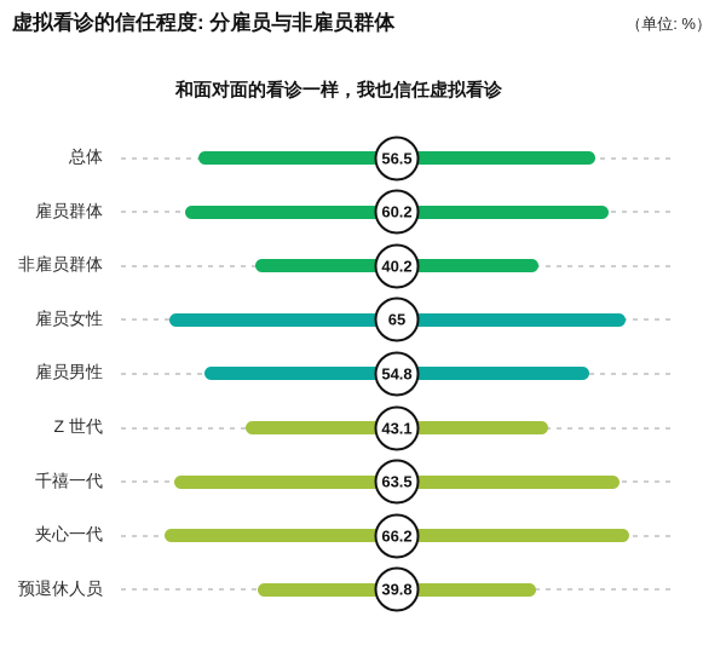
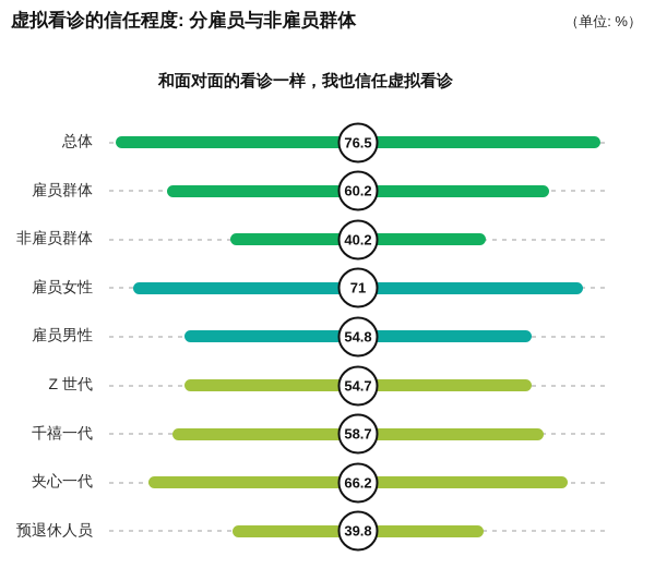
总体: 56.5 -> 76.5
雇员女性: 65 -> 71
Z 世代: 43.1 -> 54.7
千禧一代: 63.5 -> 58.7
